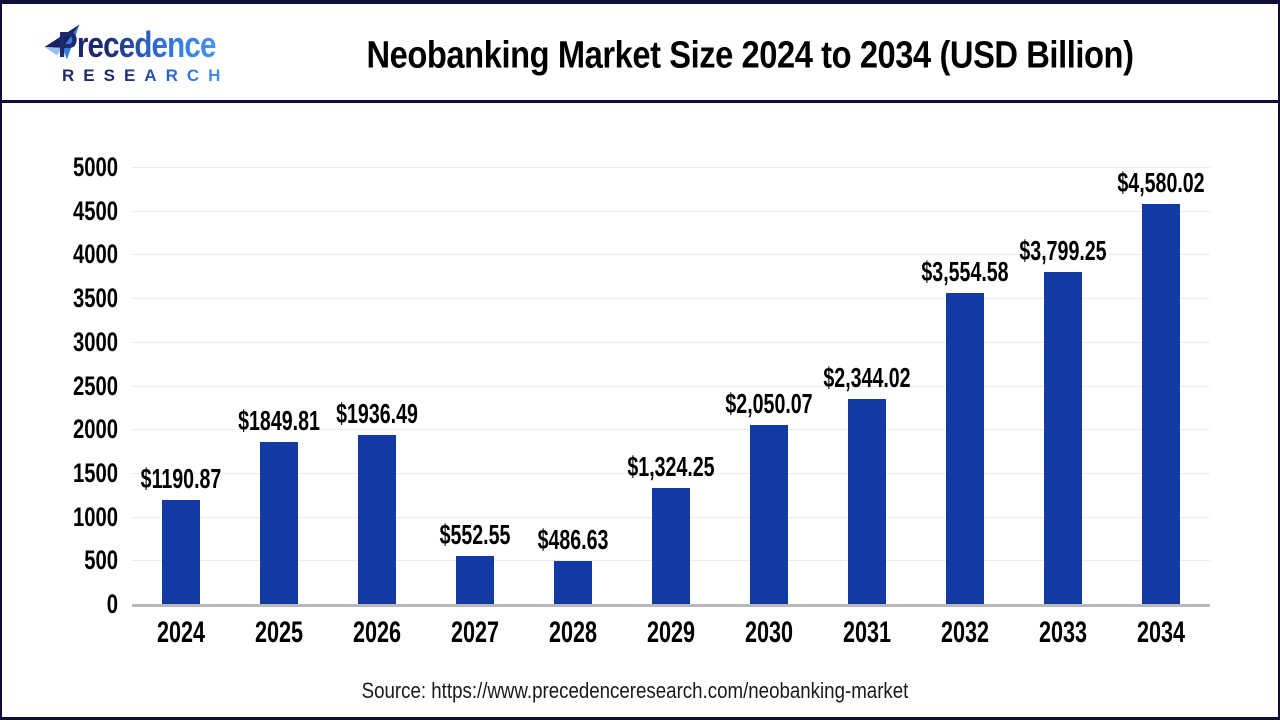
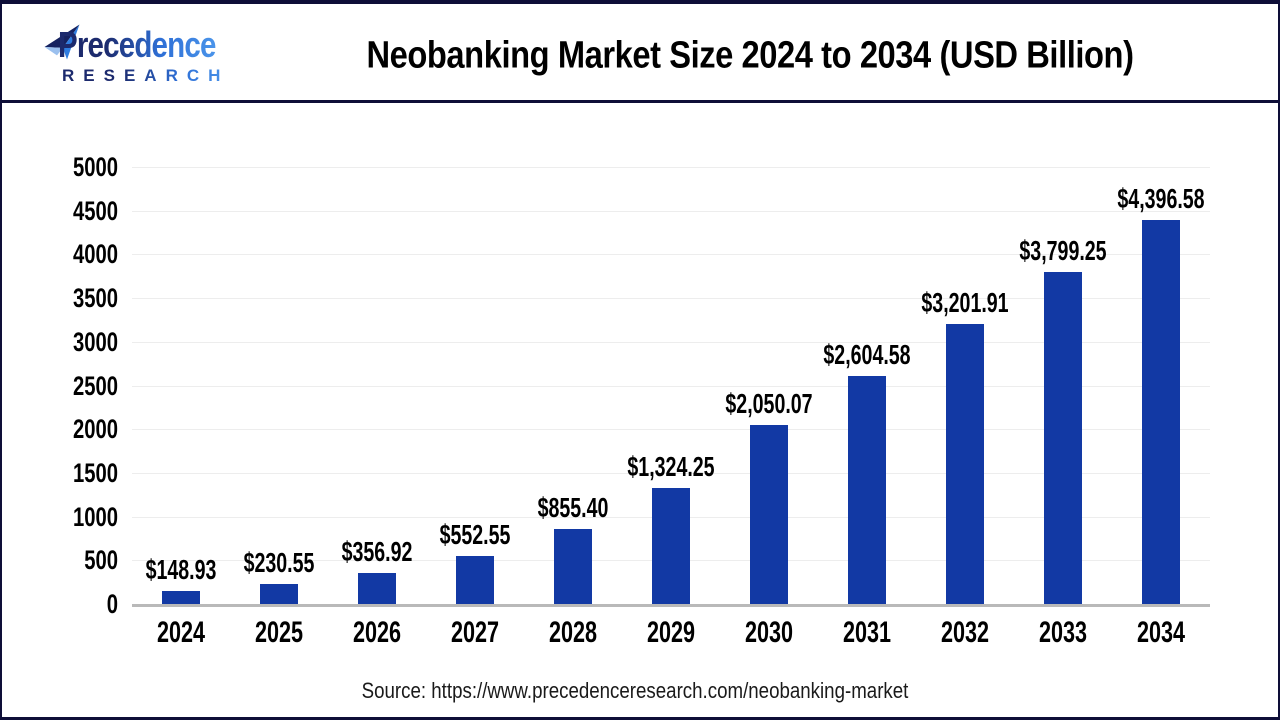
2024: $1190.87 -> $148.93
2025: $1849.81 -> $230.55
2026: $1936.49 -> $356.92
2028: $486.63 -> $855.40
2031: $2,344.02 -> $2,604.58
2032: $3,554.58 -> $3,201.91
2034: $4,580.02 -> $4,396.58
